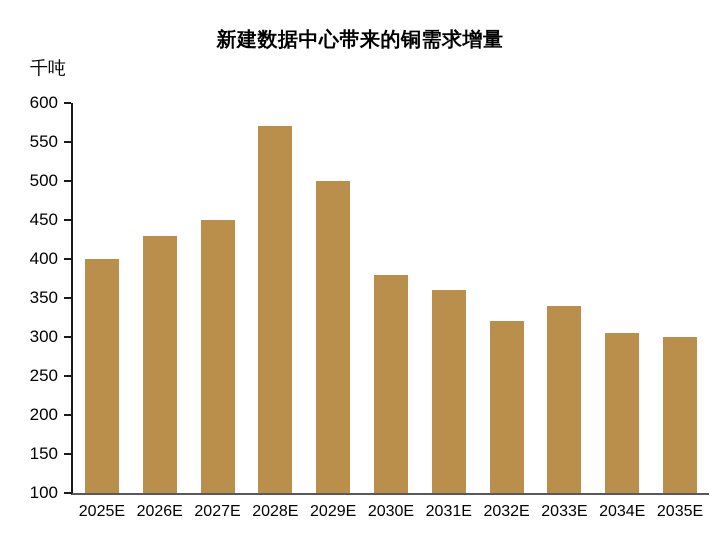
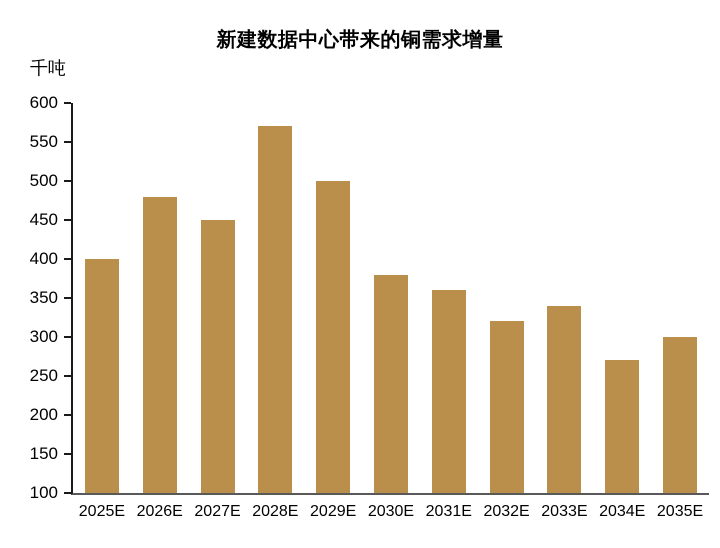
2026E: 430 -> 480
2034E: 300 -> 270
